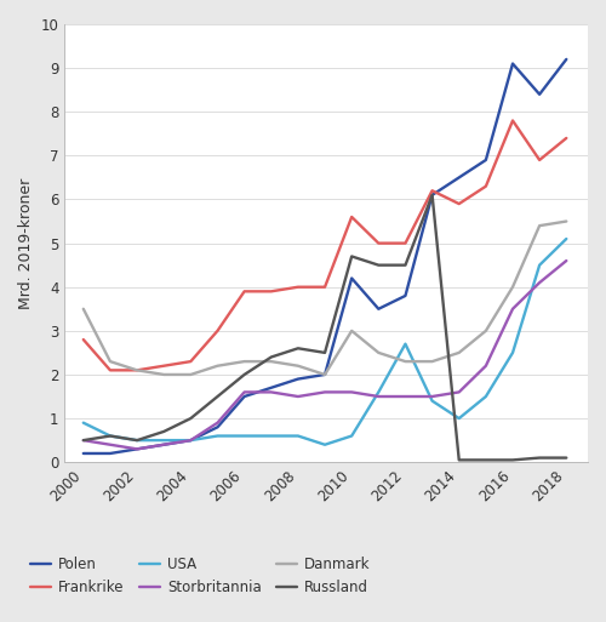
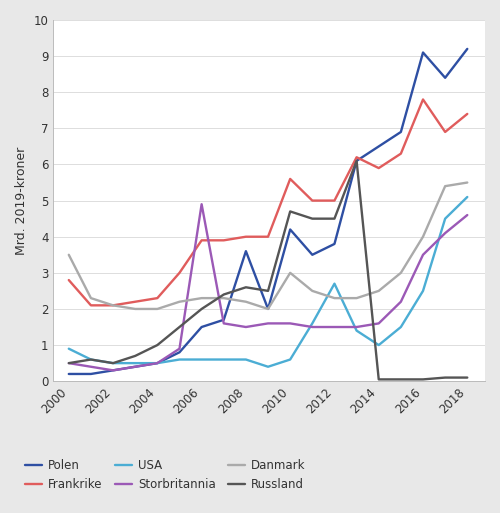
Storbritannia/2006: 1.6 -> 4.9
Polen/2008: 1.9 -> 3.6
